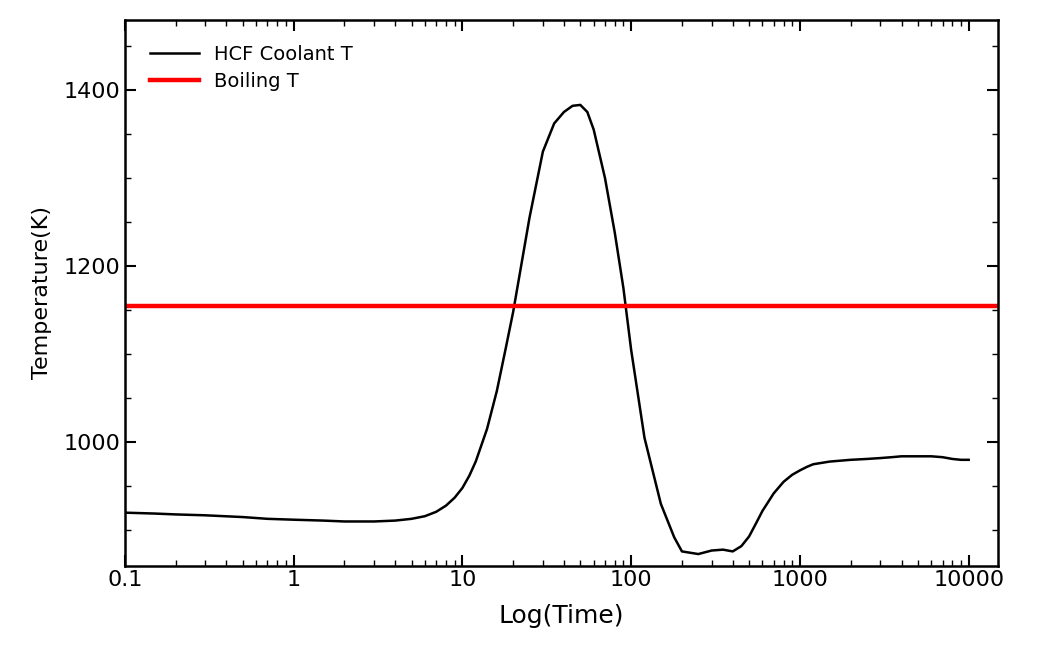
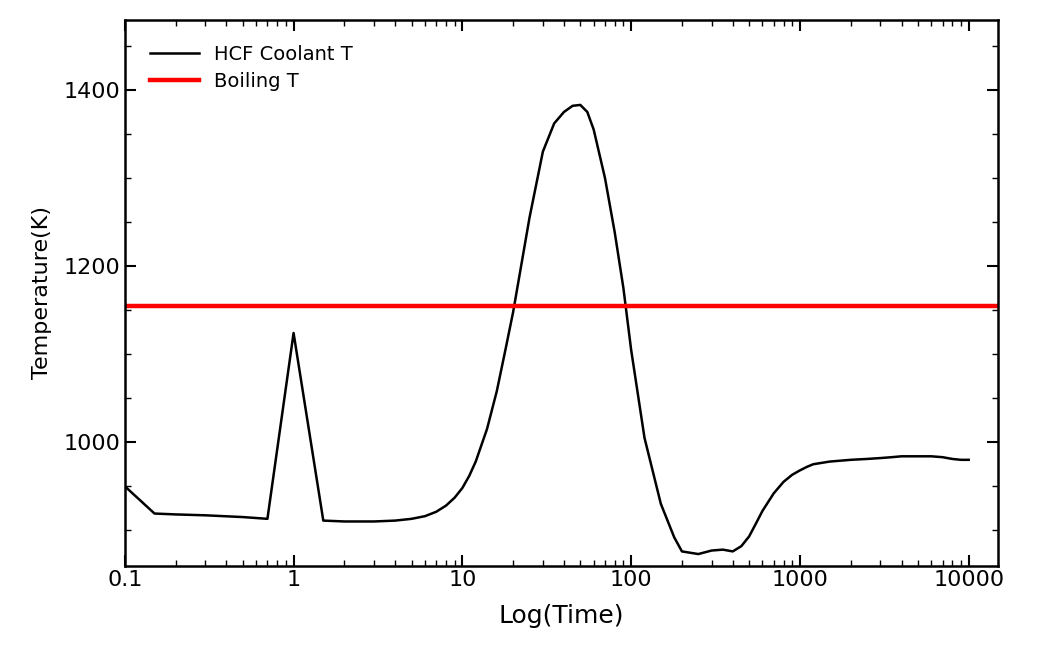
0.1: 920 -> 950
1: 912 -> 1124
